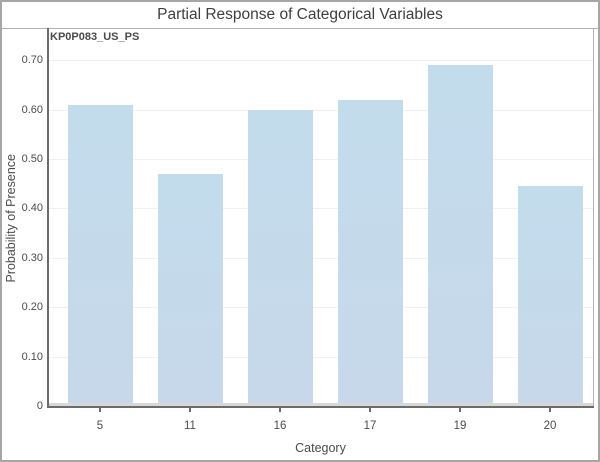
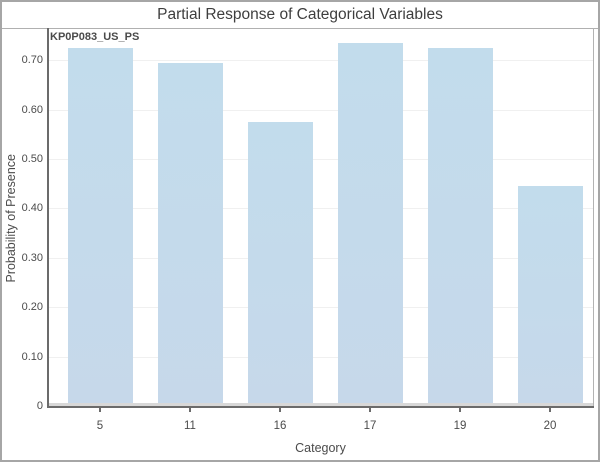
5: 0.61 -> 0.72
11: 0.47 -> 0.69
16: 0.60 -> 0.57
17: 0.62 -> 0.73
19: 0.69 -> 0.72
